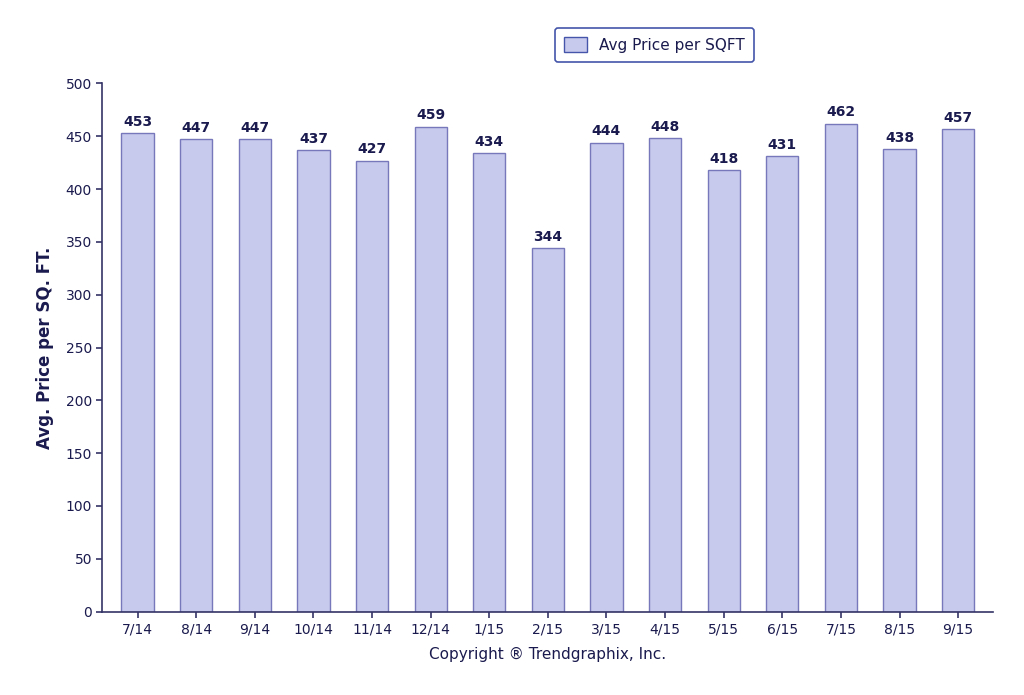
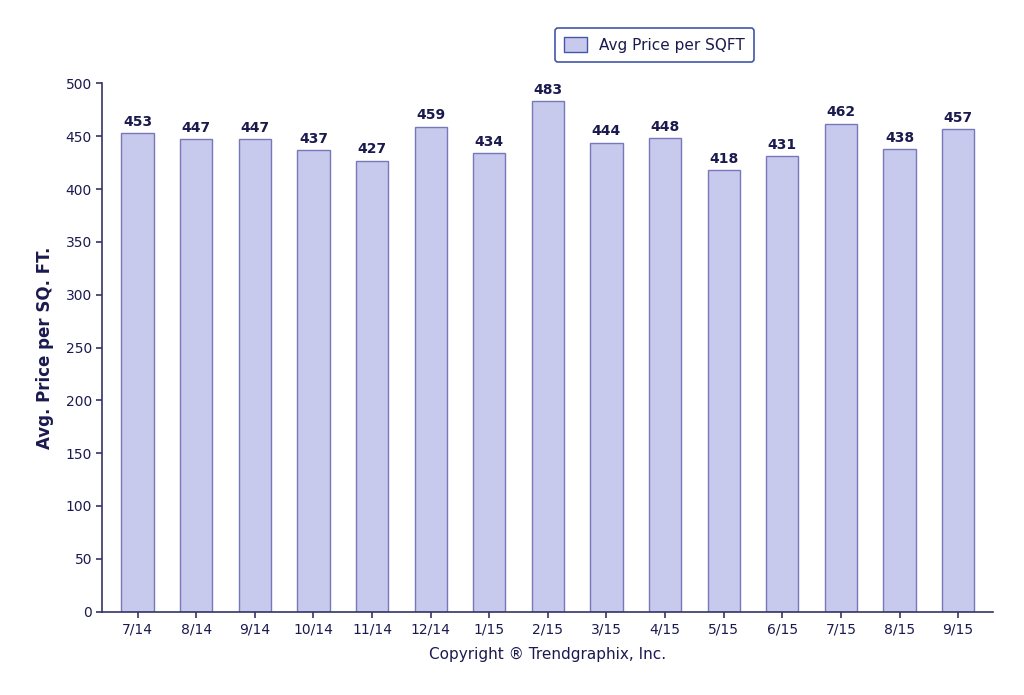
2/15: 344 -> 483
